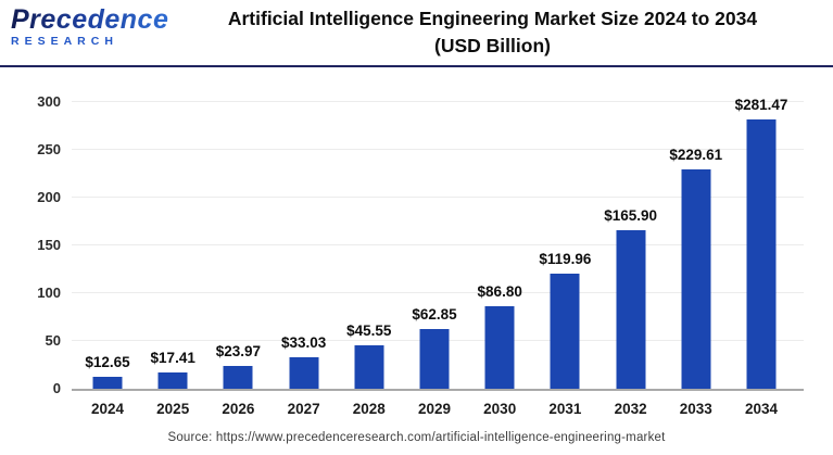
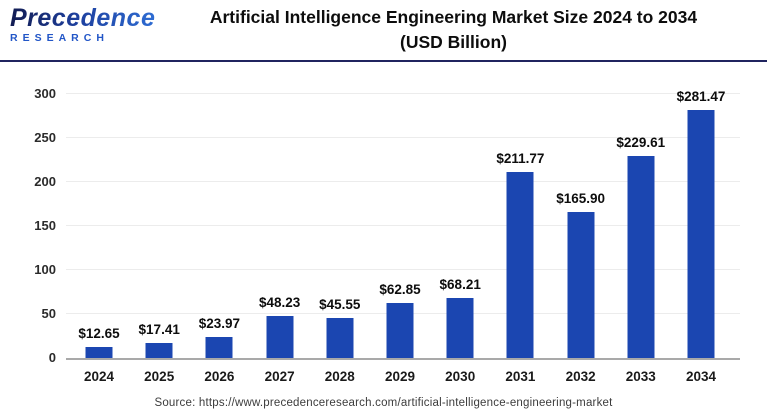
2027: $33.03 -> $48.23
2030: $86.80 -> $68.21
2031: $119.96 -> $211.77
